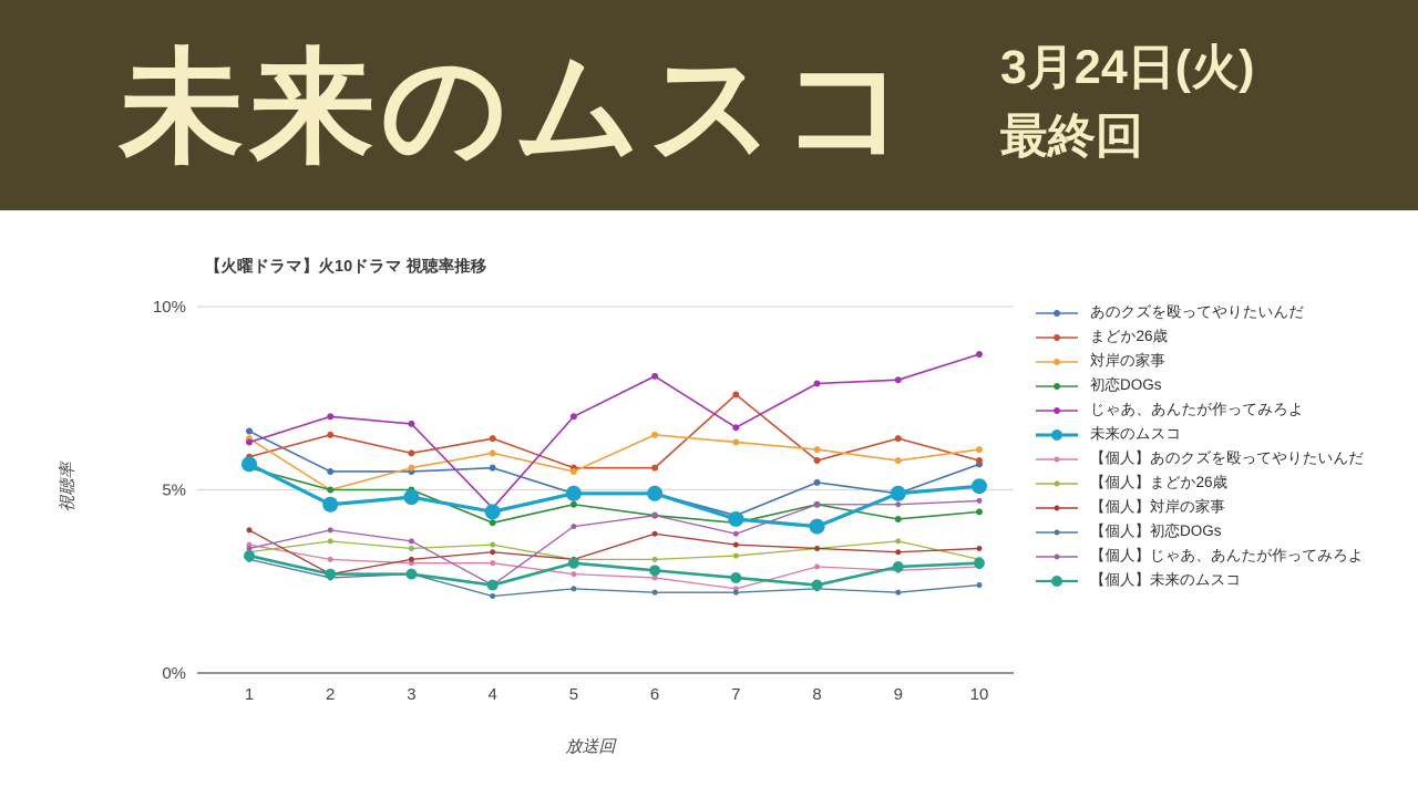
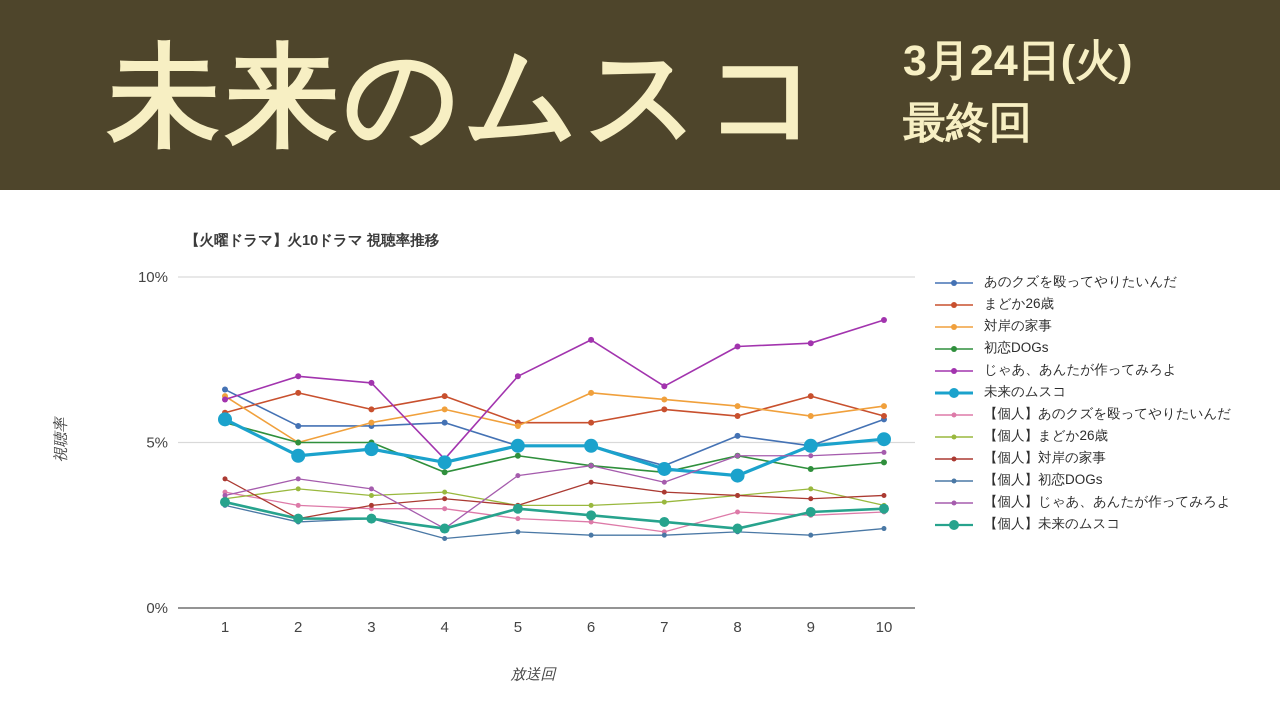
まどか26歳/7: 7.6% -> 6.0%
